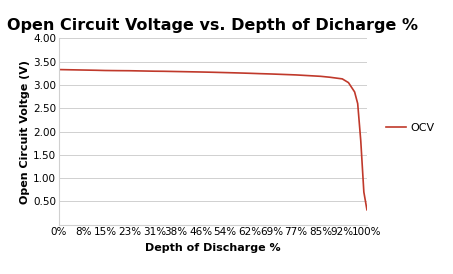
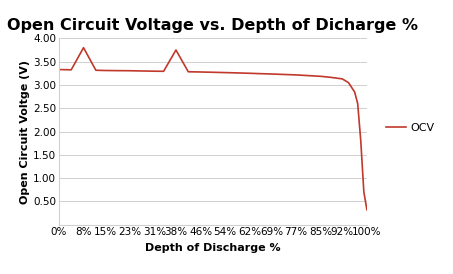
8%: 3.32 -> 3.80
38%: 3.29 -> 3.75
